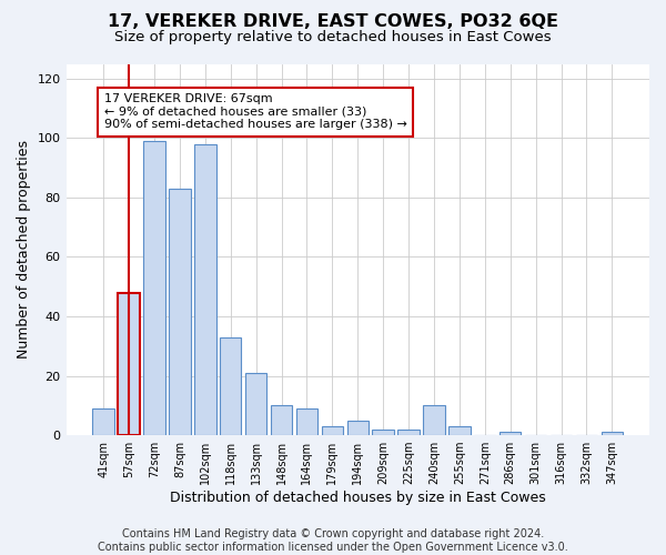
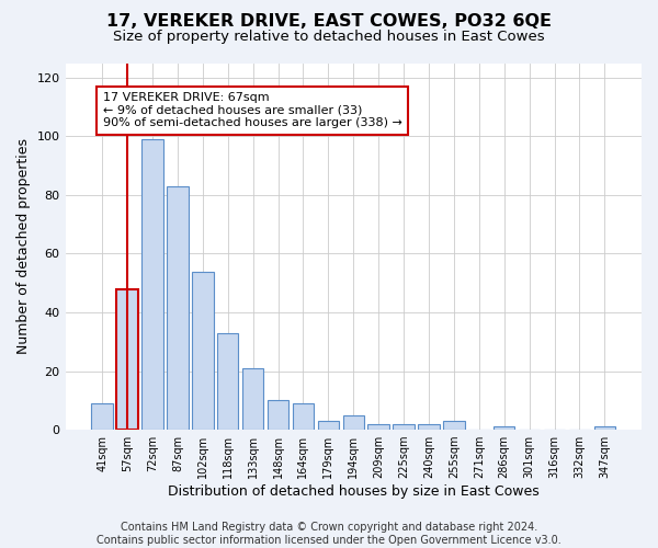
102sqm: 98 -> 54
240sqm: 10 -> 2
